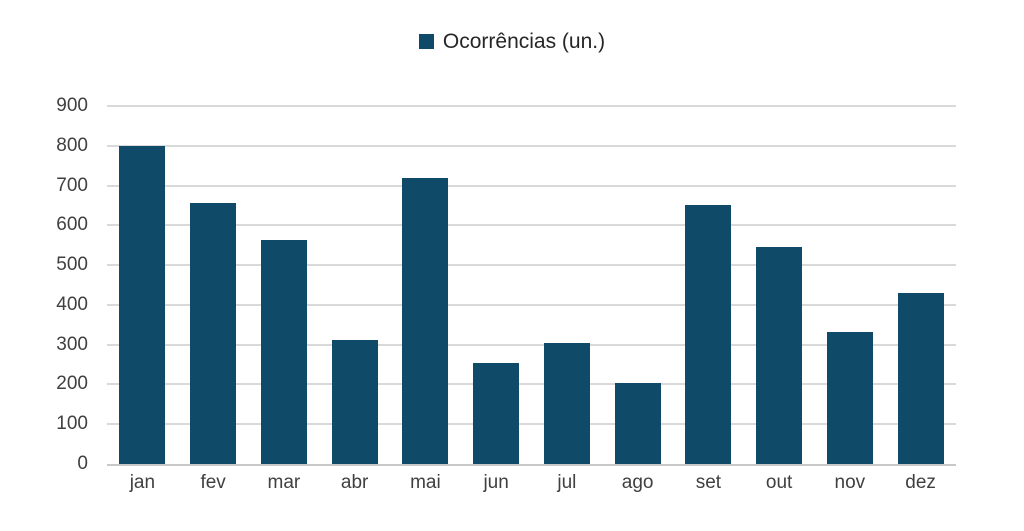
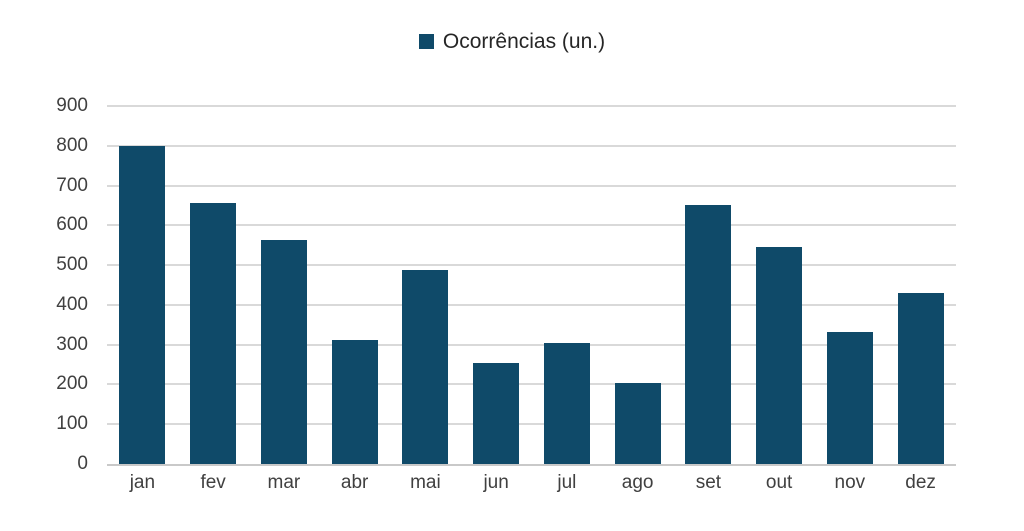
mai: 720 -> 490
